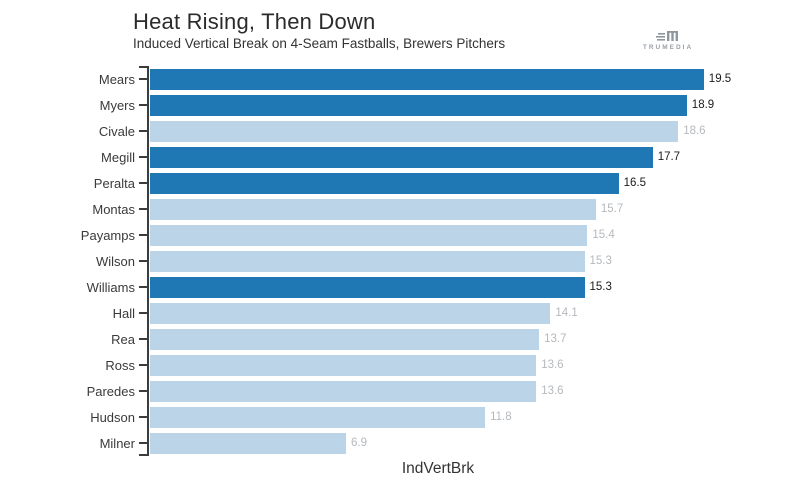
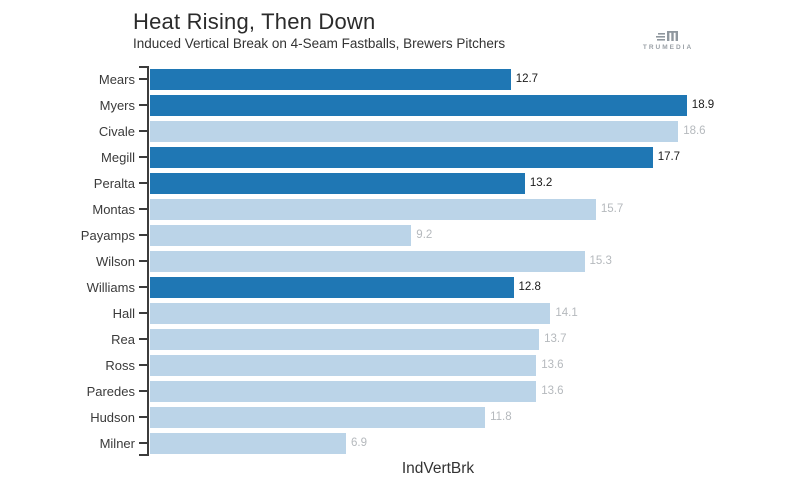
Mears: 19.5 -> 12.7
Peralta: 16.5 -> 13.2
Payamps: 15.4 -> 9.2
Williams: 15.3 -> 12.8
